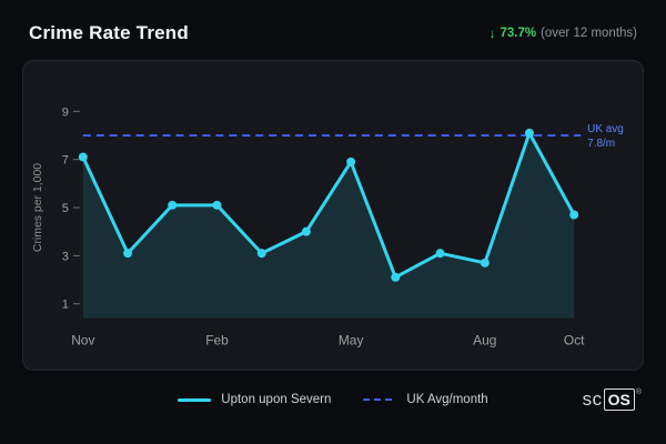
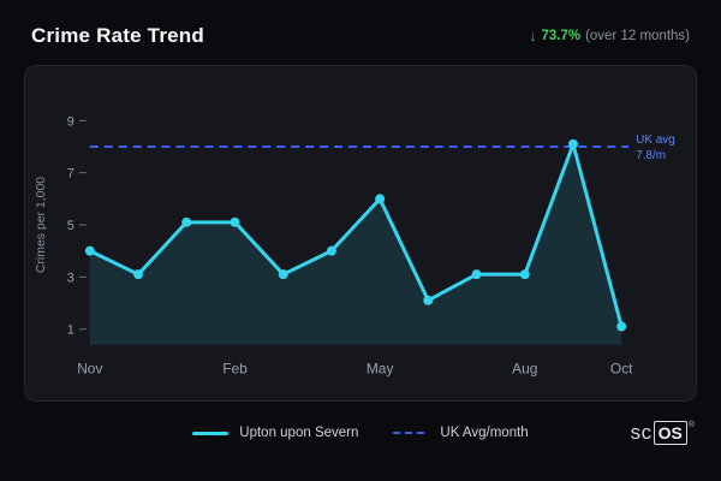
Nov: 7.1 -> 4.0
May: 6.9 -> 6.0
Aug: 2.7 -> 3.1
Oct: 4.7 -> 1.1
